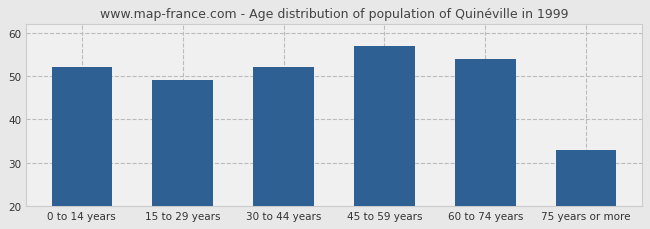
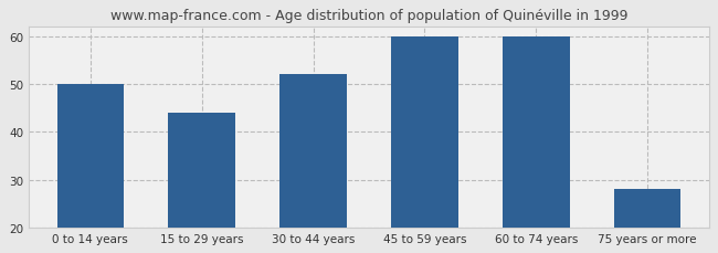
0 to 14 years: 52 -> 50
15 to 29 years: 49 -> 44
45 to 59 years: 57 -> 60
60 to 74 years: 54 -> 60
75 years or more: 33 -> 28
